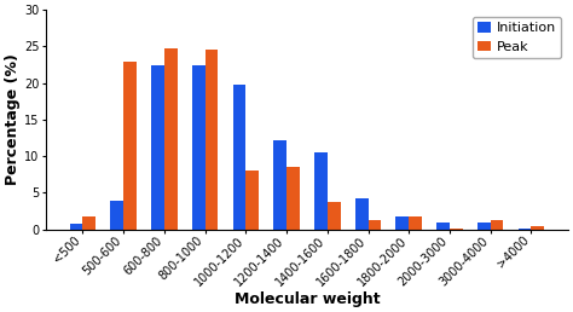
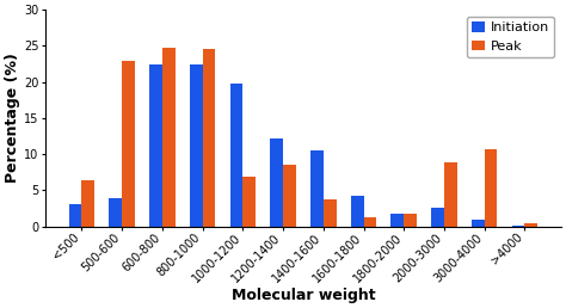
Initiation/<500: 0.8 -> 3.0
Peak/<500: 1.8 -> 6.4
Peak/1000-1200: 8.1 -> 6.8
Initiation/2000-3000: 0.9 -> 2.6
Peak/2000-3000: 0.1 -> 8.8
Peak/3000-4000: 1.3 -> 10.6
